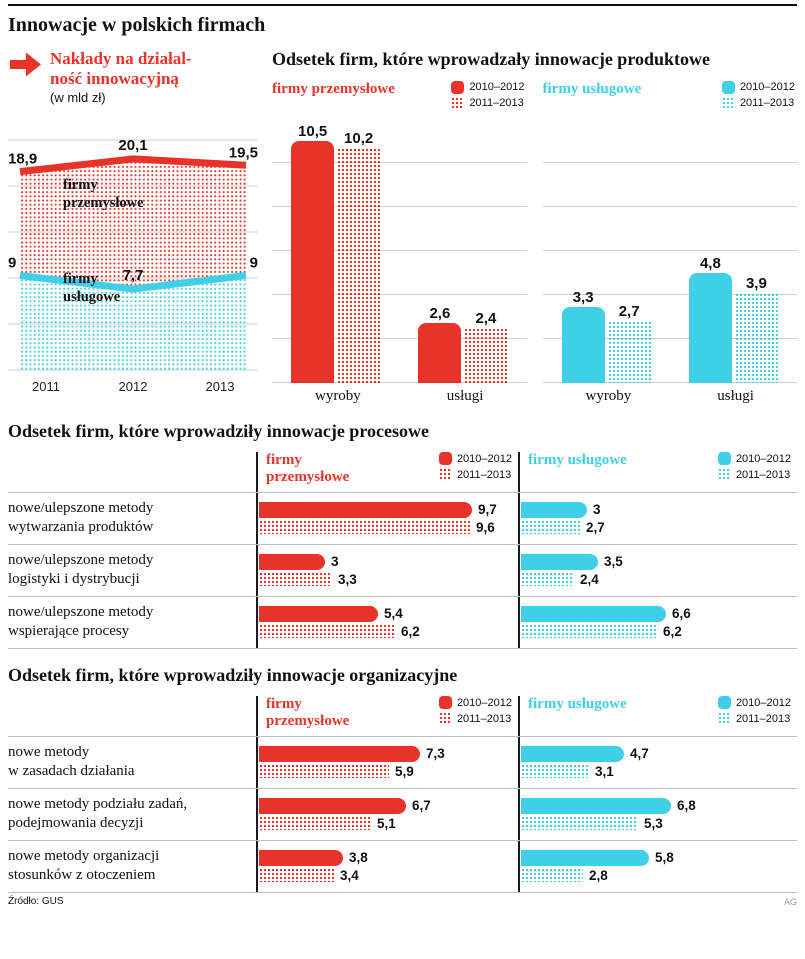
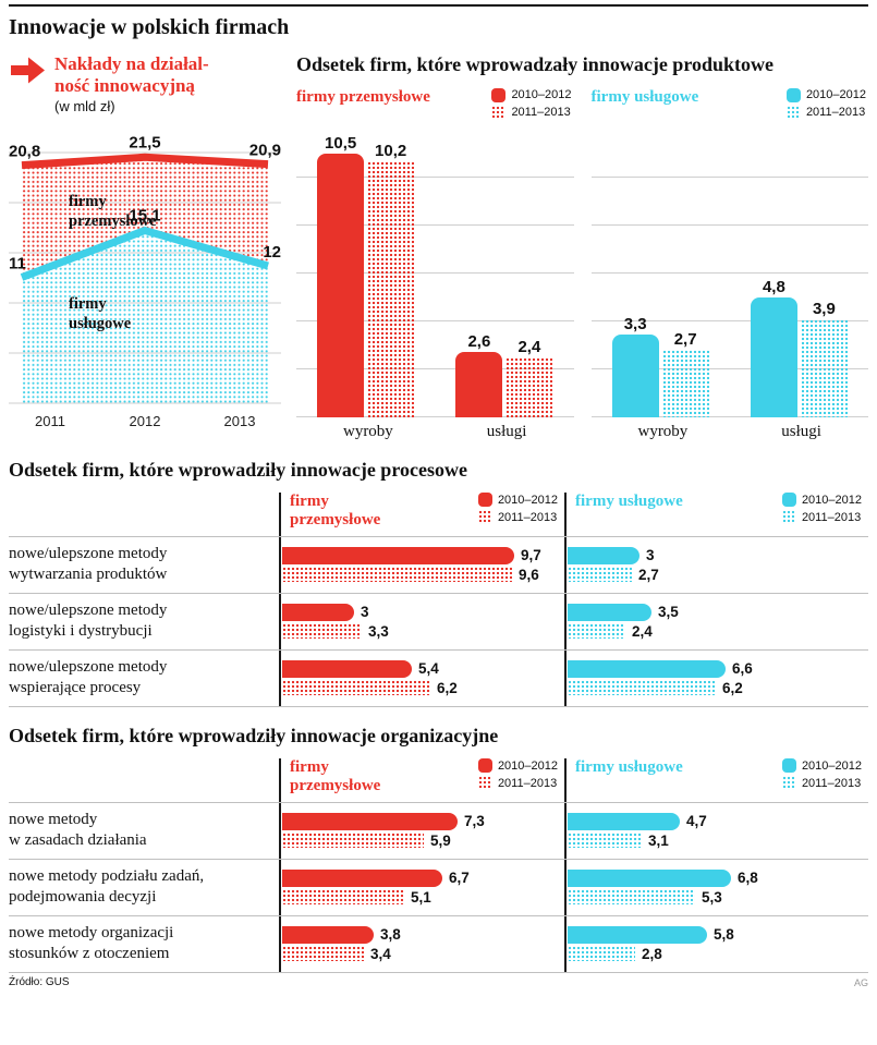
Nakłady na działal- ność innowacyjną/firmy przemysłowe/2011: 18,9 -> 20,8
Nakłady na działal- ność innowacyjną/firmy usługowe/2011: 9 -> 11
Nakłady na działal- ność innowacyjną/firmy przemysłowe/2012: 20,1 -> 21,5
Nakłady na działal- ność innowacyjną/firmy usługowe/2012: 7,7 -> 15,1
Nakłady na działal- ność innowacyjną/firmy przemysłowe/2013: 19,5 -> 20,9
Nakłady na działal- ność innowacyjną/firmy usługowe/2013: 9 -> 12
